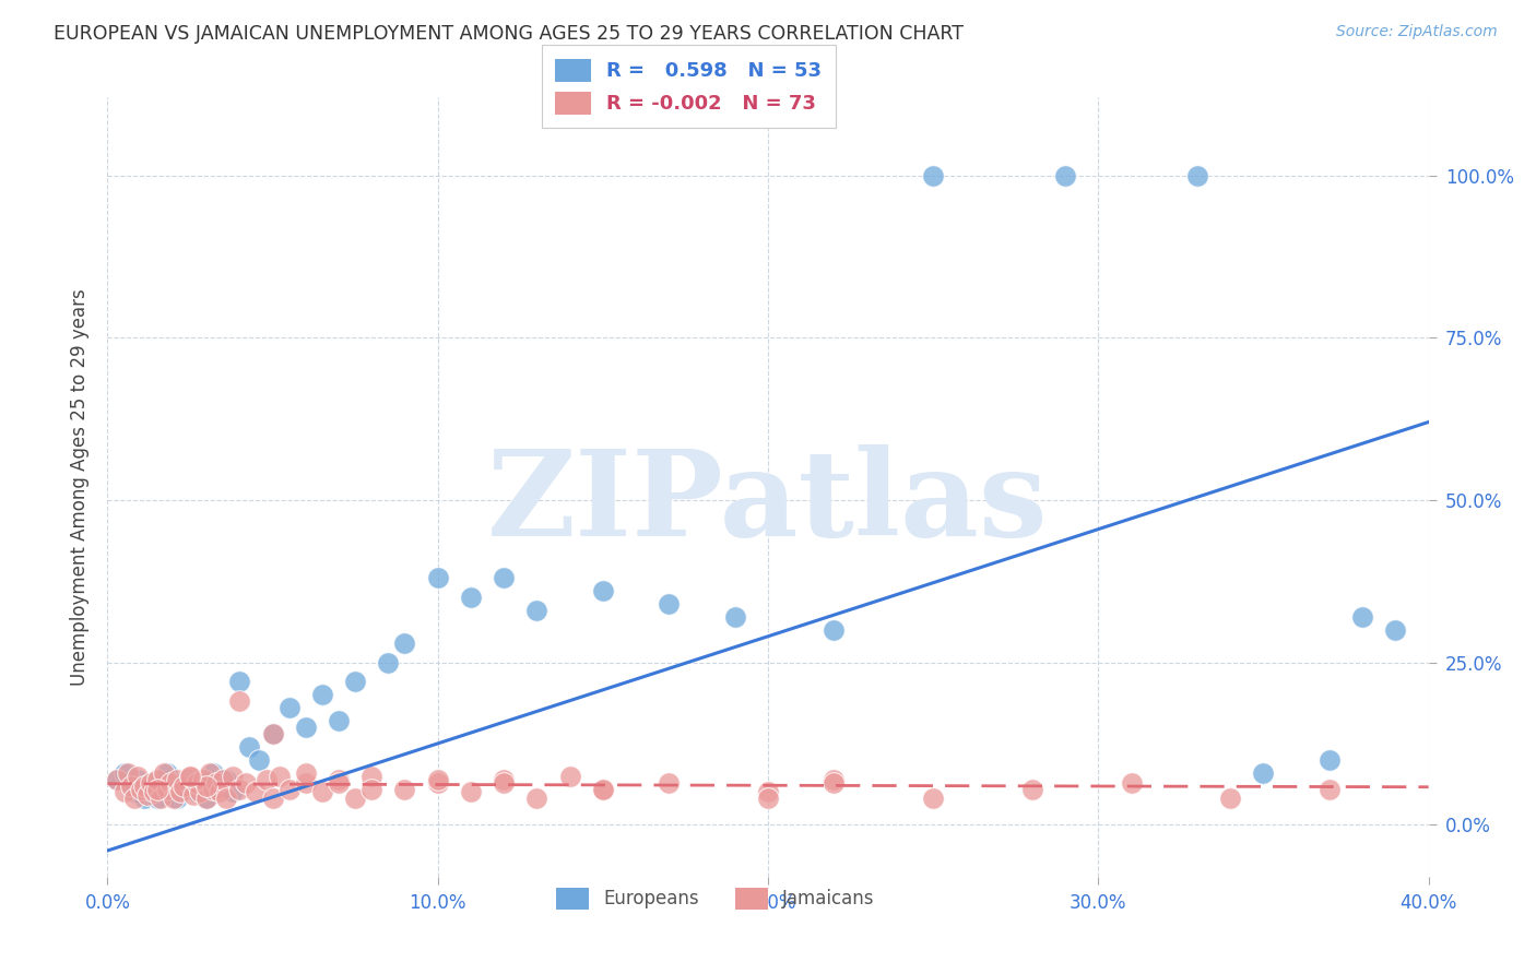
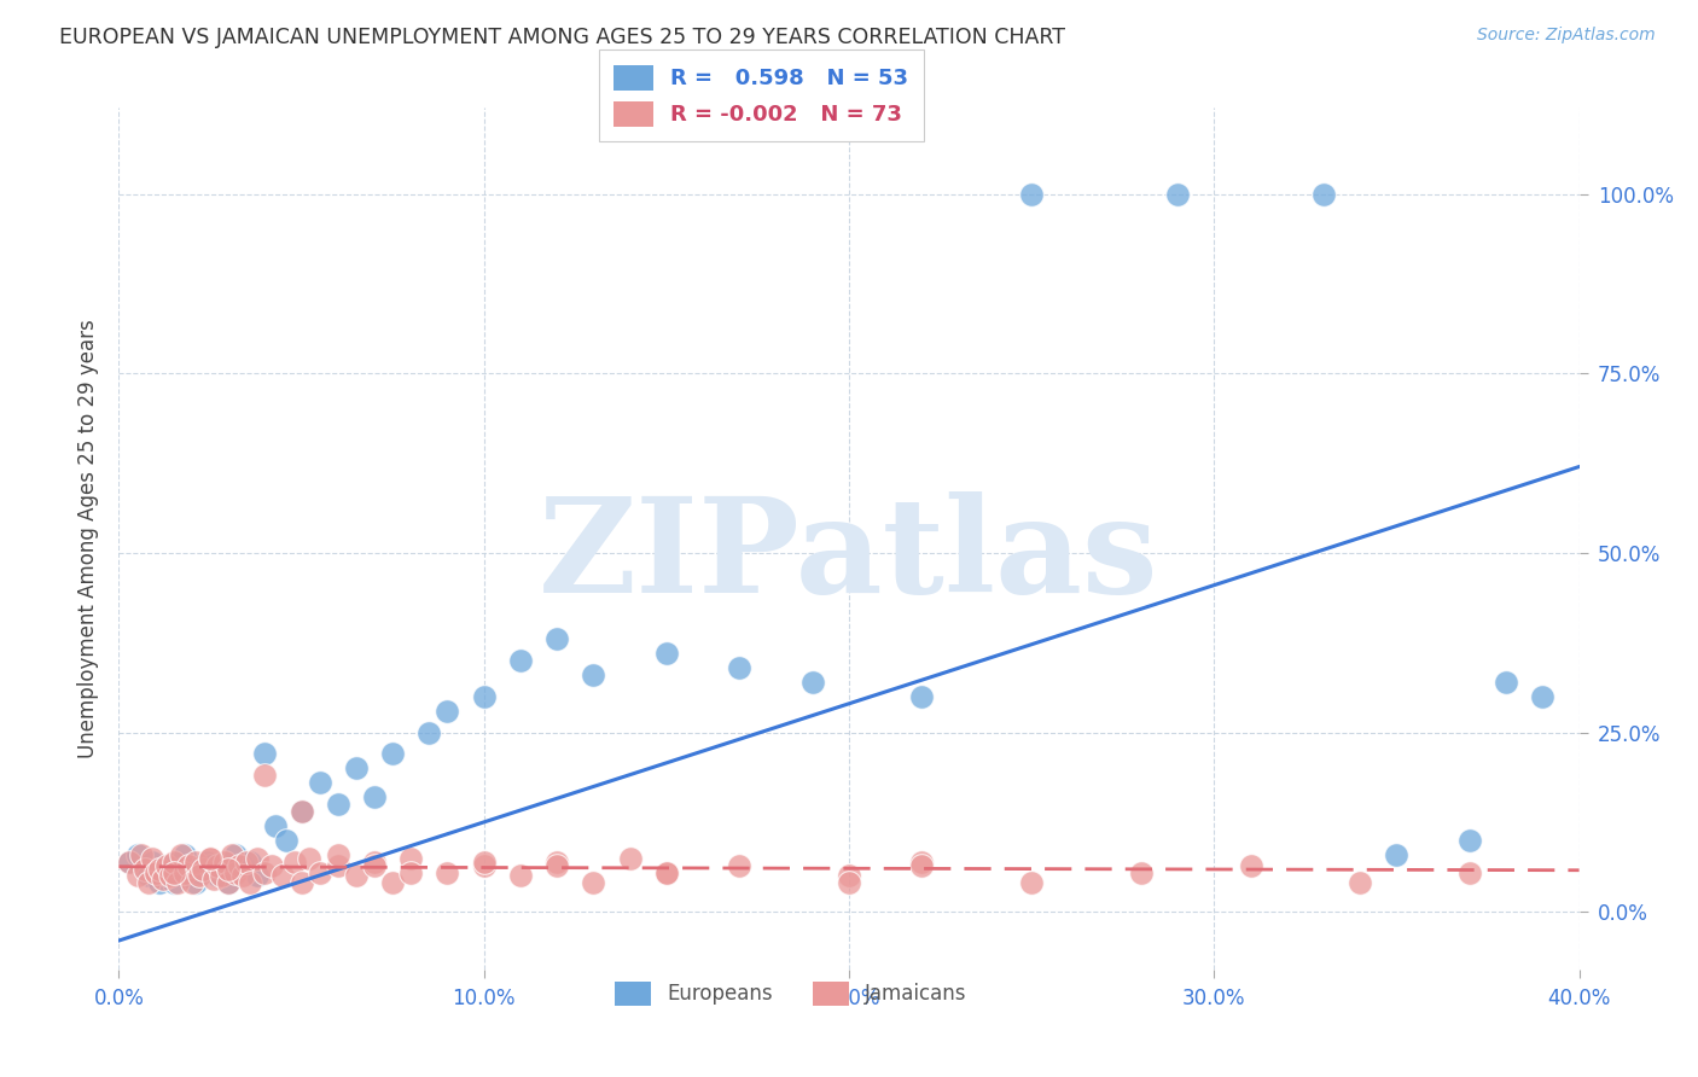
Europeans/10.0%: 38.0% -> 30.0%
